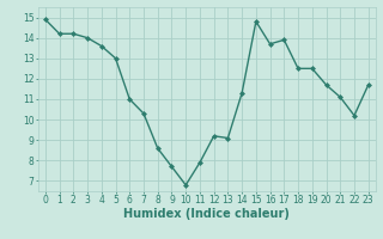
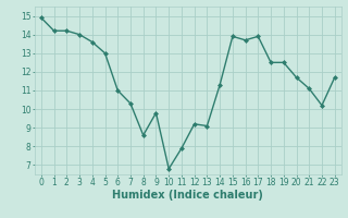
9: 7.7 -> 9.8
15: 14.8 -> 13.9
